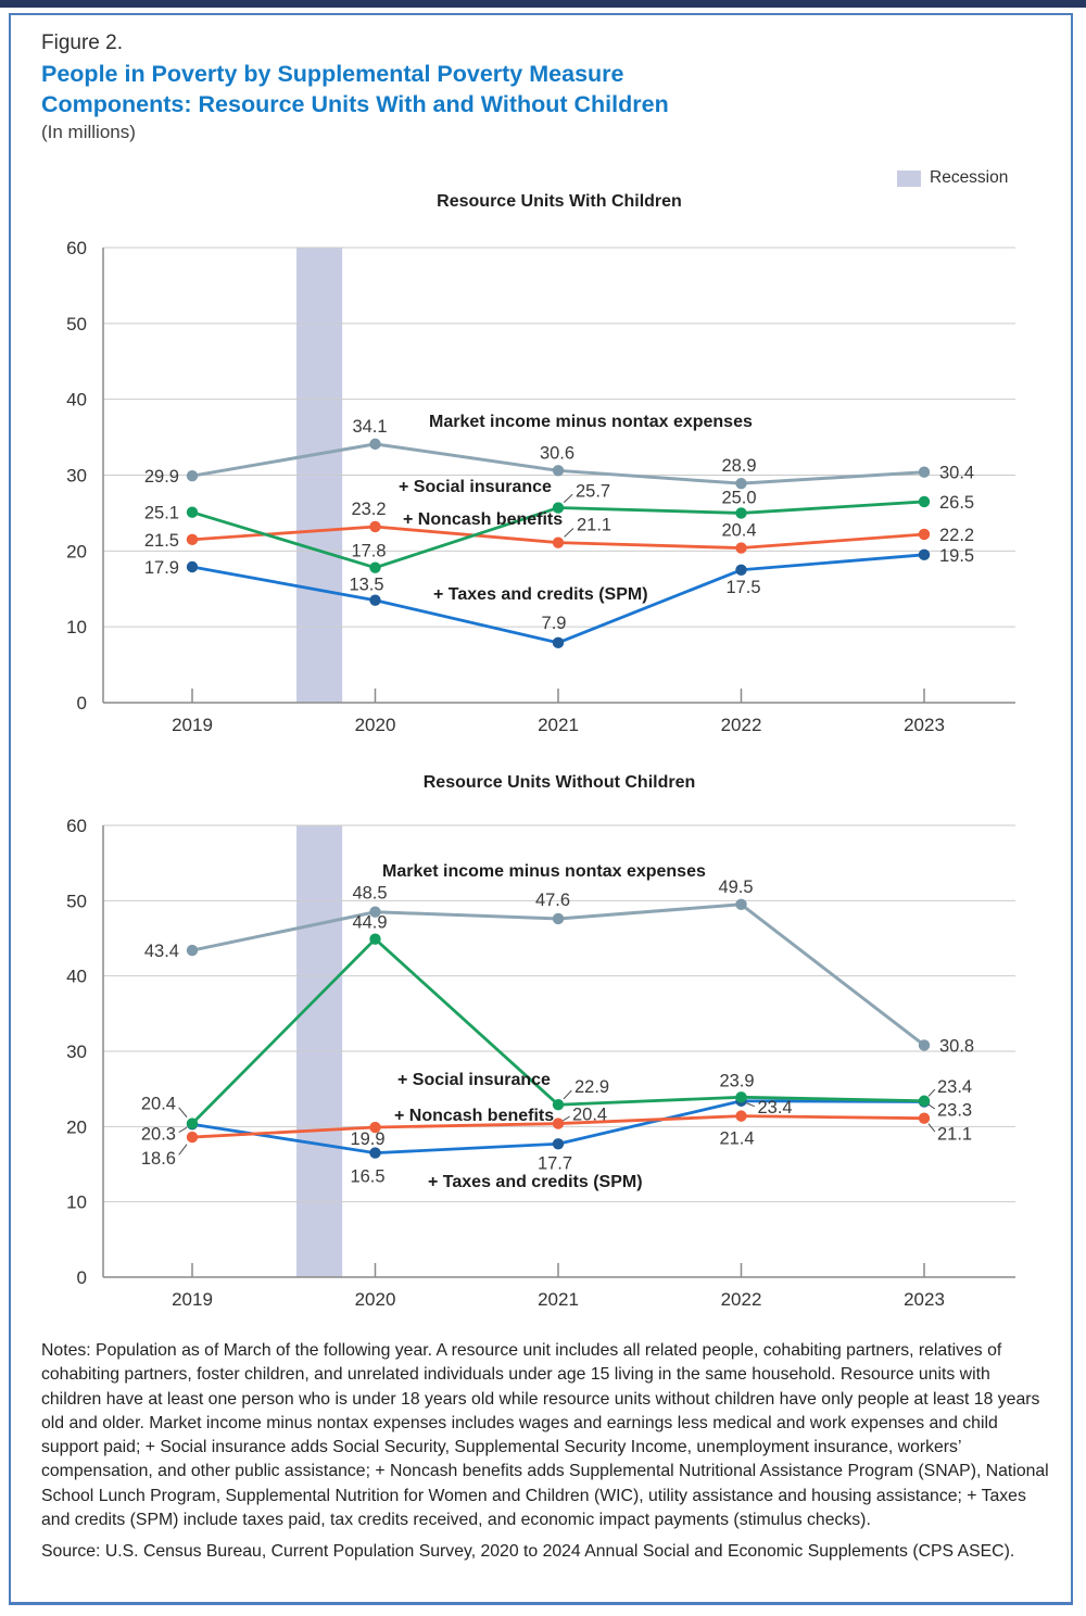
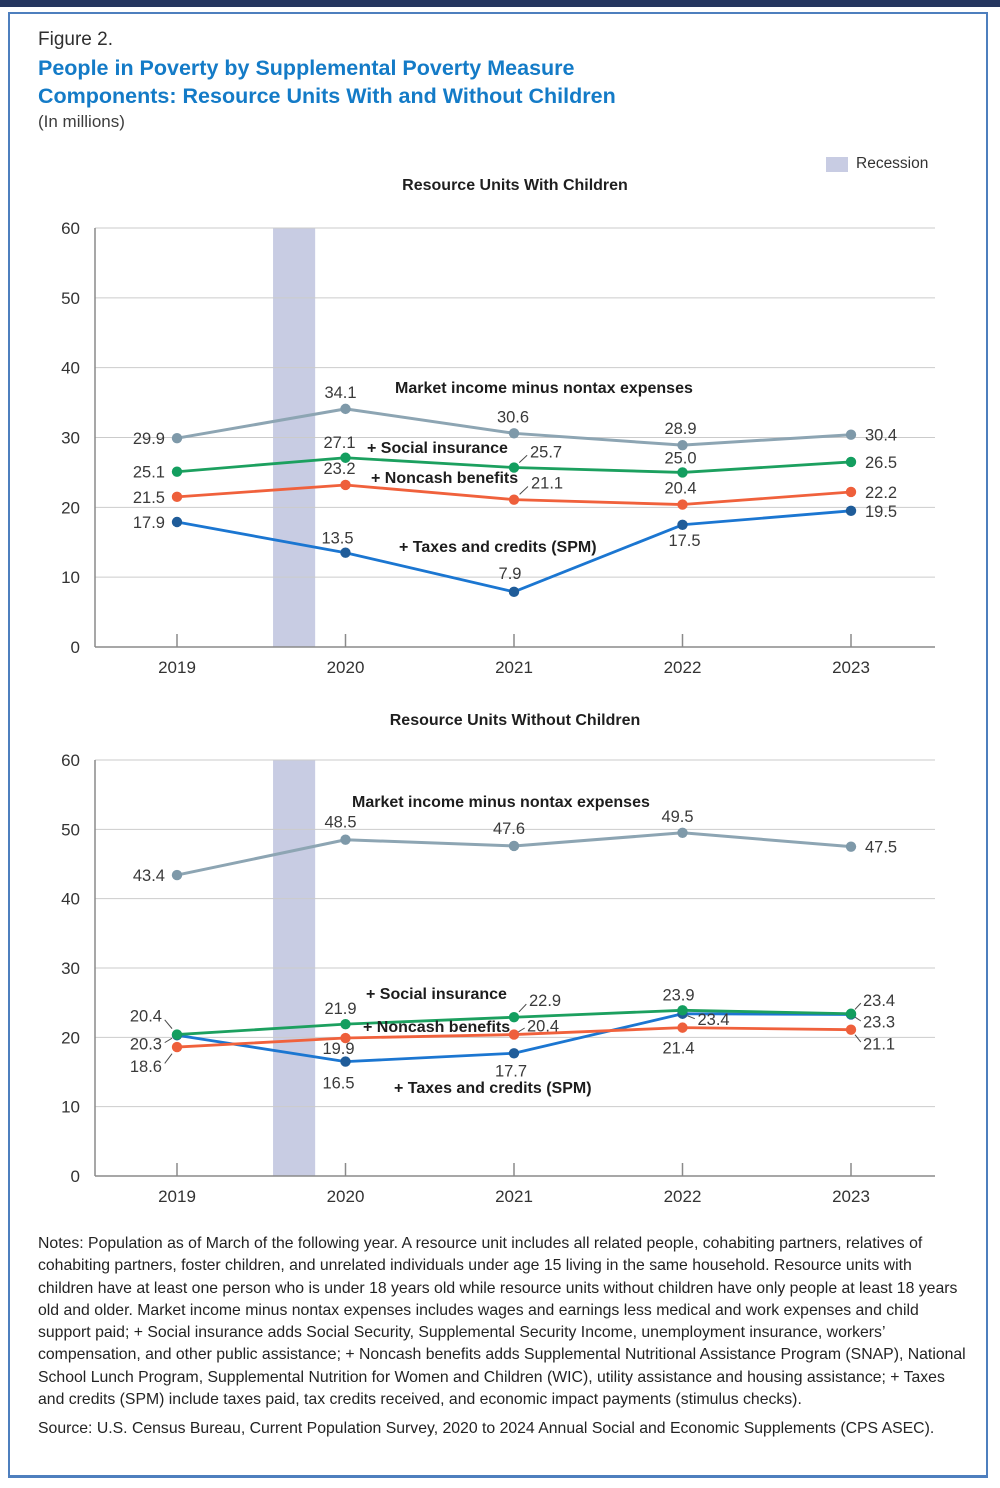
Resource Units With Children/+ Social insurance/2020: 17.8 -> 27.1
Resource Units Without Children/+ Social insurance/2020: 44.9 -> 21.9
Resource Units Without Children/Market income minus nontax expenses/2023: 30.8 -> 47.5
